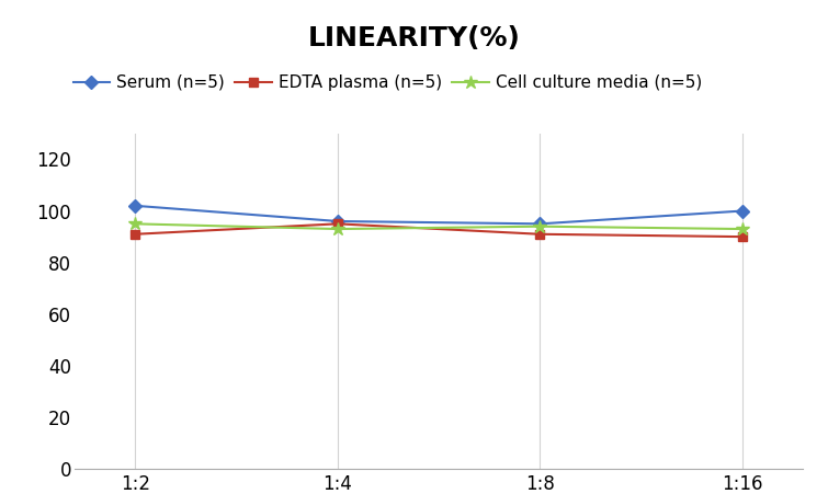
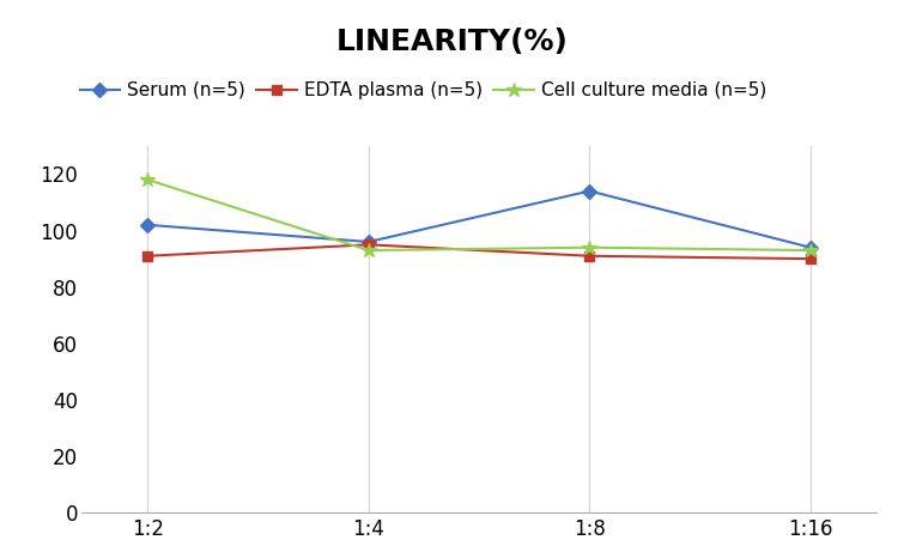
Cell culture media (n=5)/1:2: 95 -> 118
Serum (n=5)/1:8: 95 -> 114
Serum (n=5)/1:16: 100 -> 94
